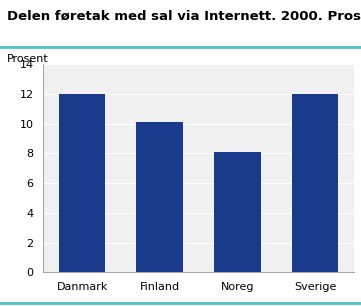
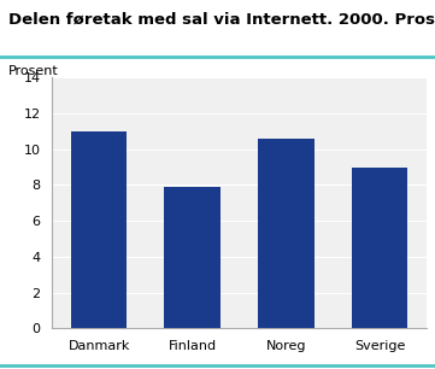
Danmark: 12.0 -> 11.0
Finland: 10.1 -> 7.9
Noreg: 8.1 -> 10.6
Sverige: 12.0 -> 9.0
